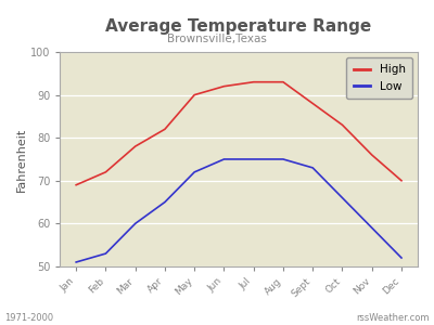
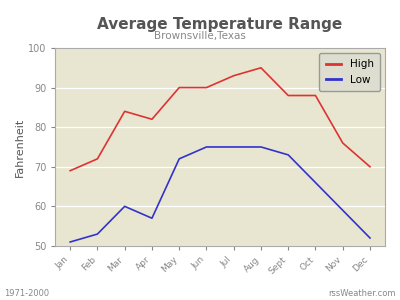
High/Mar: 78 -> 84
Low/Apr: 65 -> 57
High/Jun: 92 -> 90
High/Aug: 93 -> 95
High/Oct: 83 -> 88
